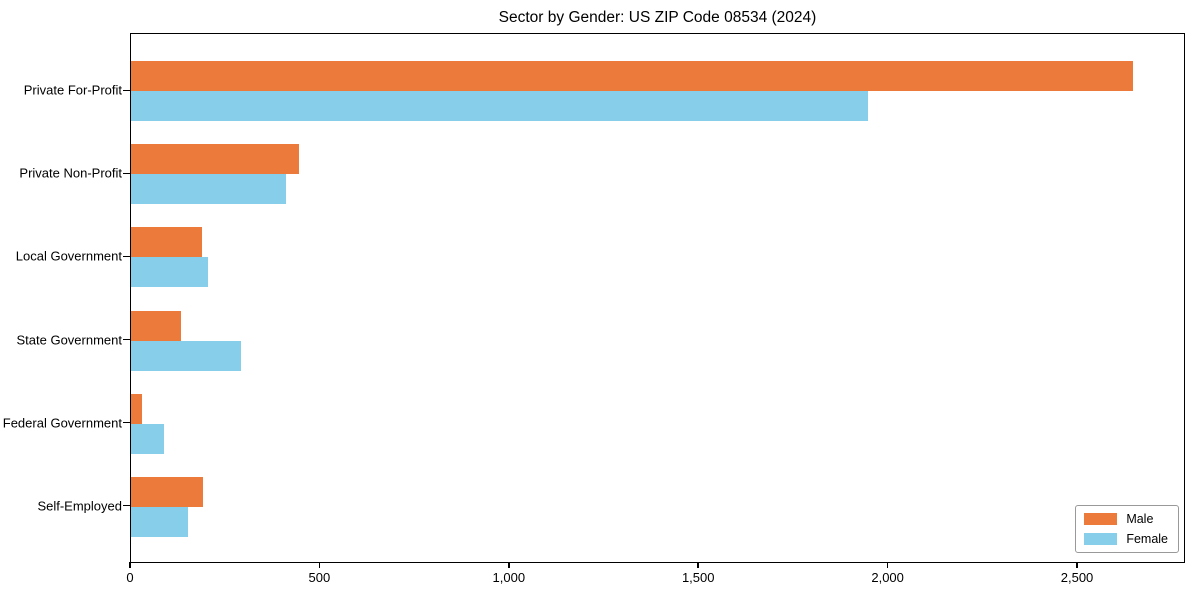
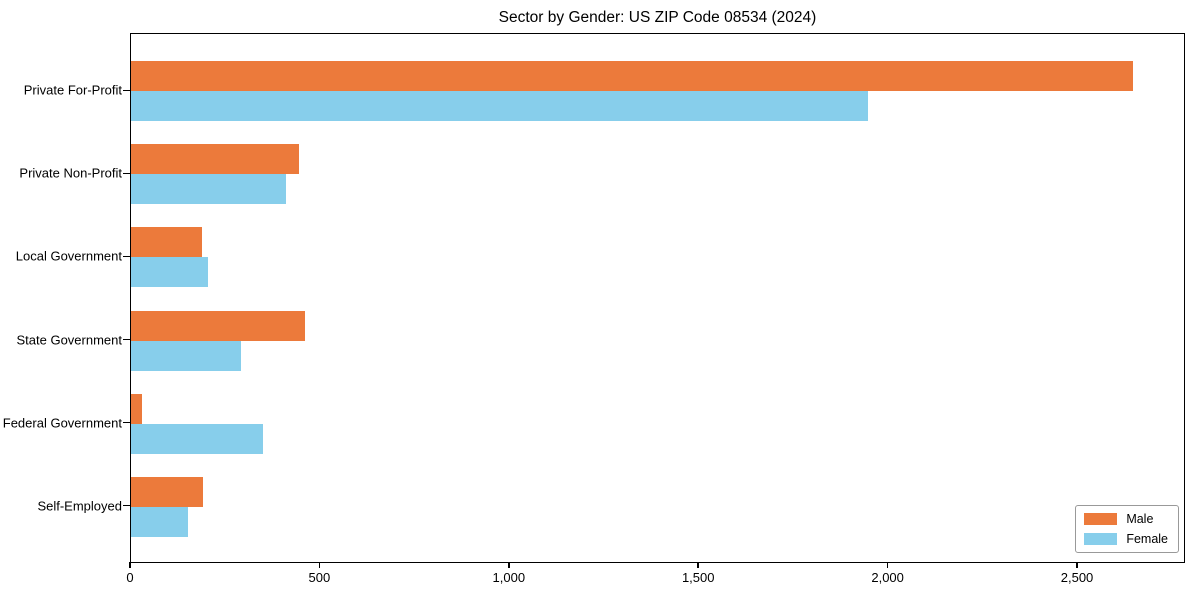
Male/State Government: 130 -> 460
Female/Federal Government: 90 -> 350
